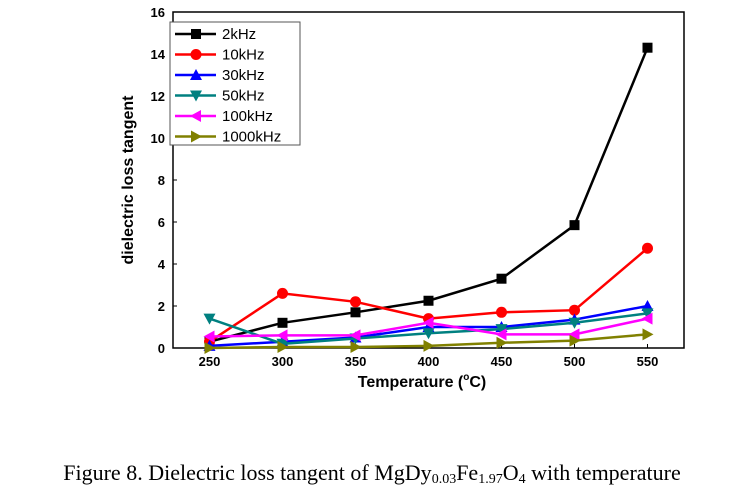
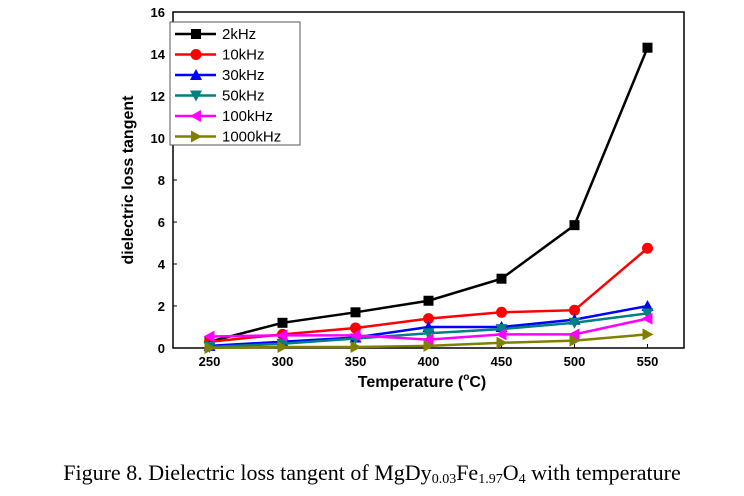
50kHz/250: 1.4 -> 0.1
10kHz/300: 2.6 -> 0.7
10kHz/350: 2.2 -> 0.9
100kHz/400: 1.2 -> 0.4
